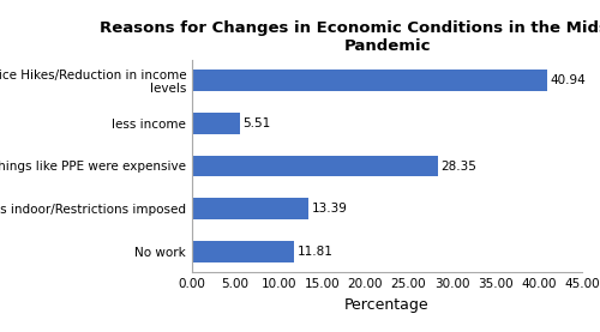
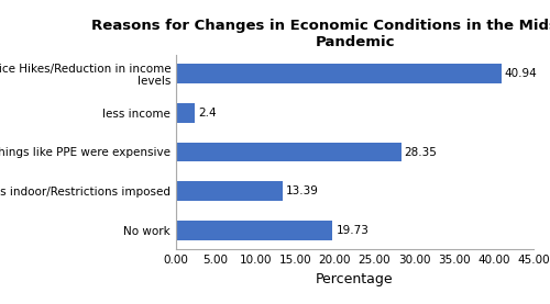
less income: 5.51 -> 2.4
No work: 11.81 -> 19.73
